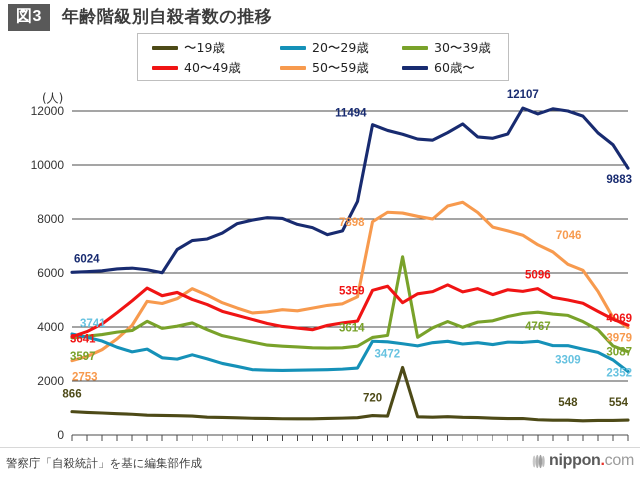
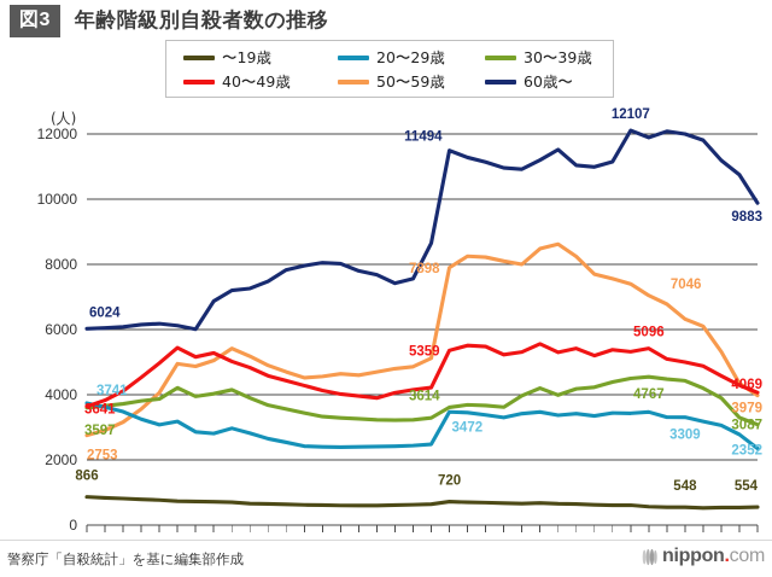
〜19歳/2000: 2500 -> 700
30〜39歳/2000: 6600 -> 3700
40〜49歳/2000: 4900 -> 5500
